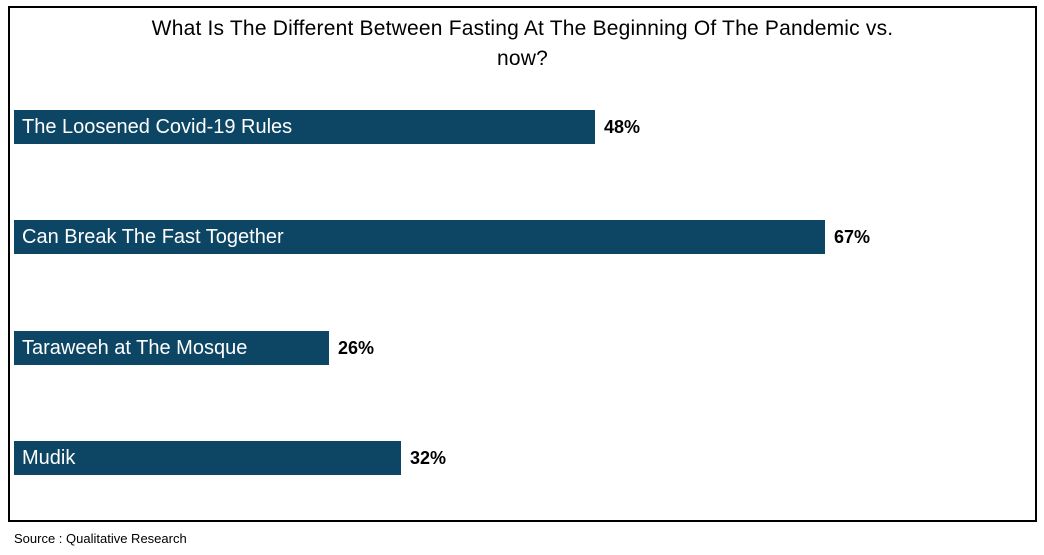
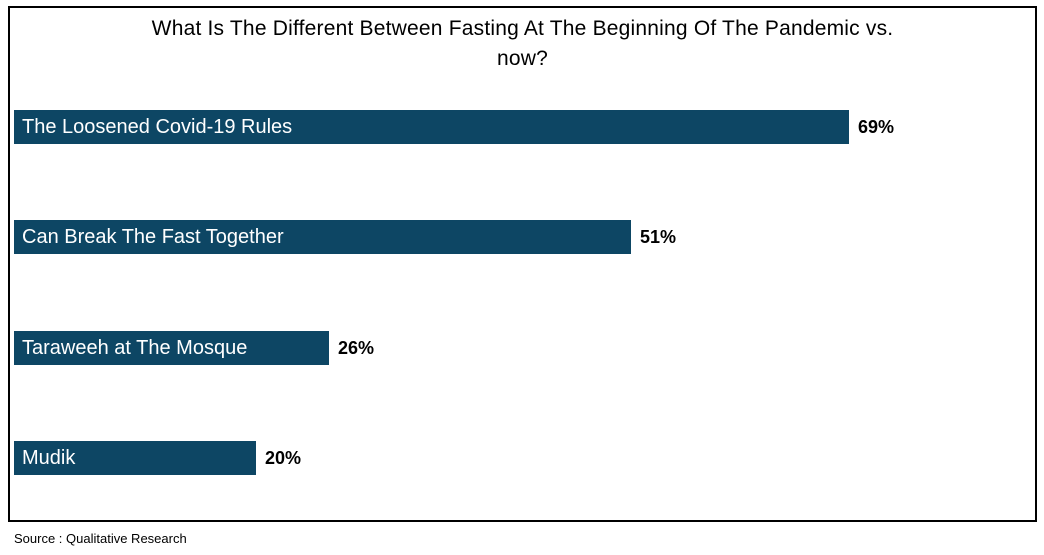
The Loosened Covid-19 Rules: 48% -> 69%
Can Break The Fast Together: 67% -> 51%
Mudik: 32% -> 20%
